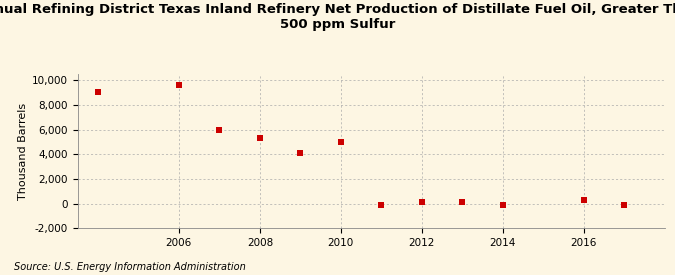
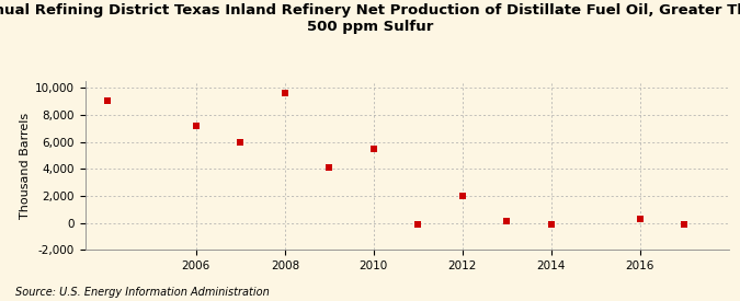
2006: 9,600 -> 7,200
2008: 5,300 -> 9,600
2010: 5,000 -> 5,500
2012: 100 -> 2,000
